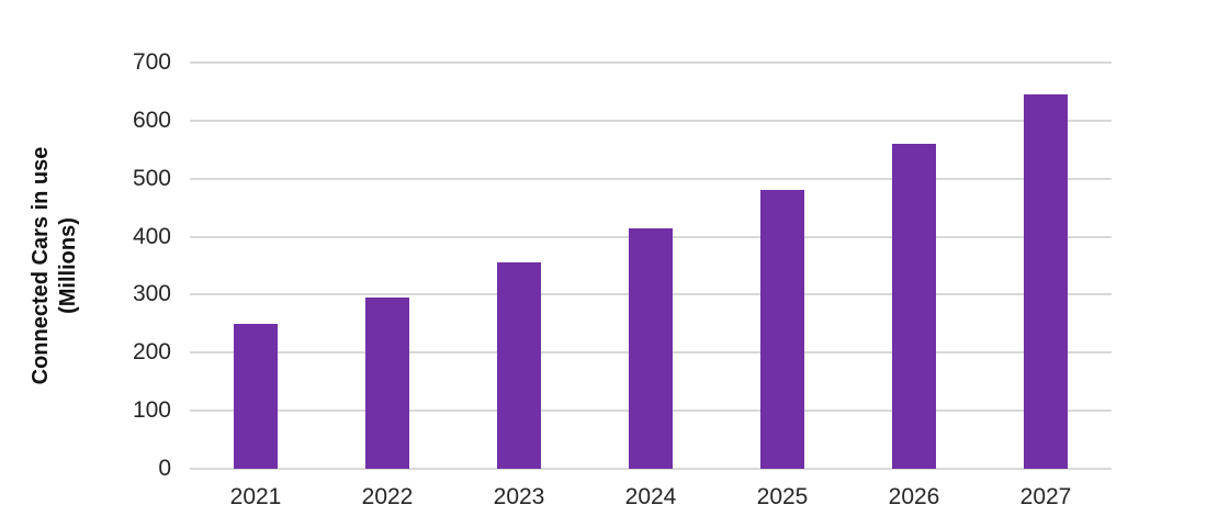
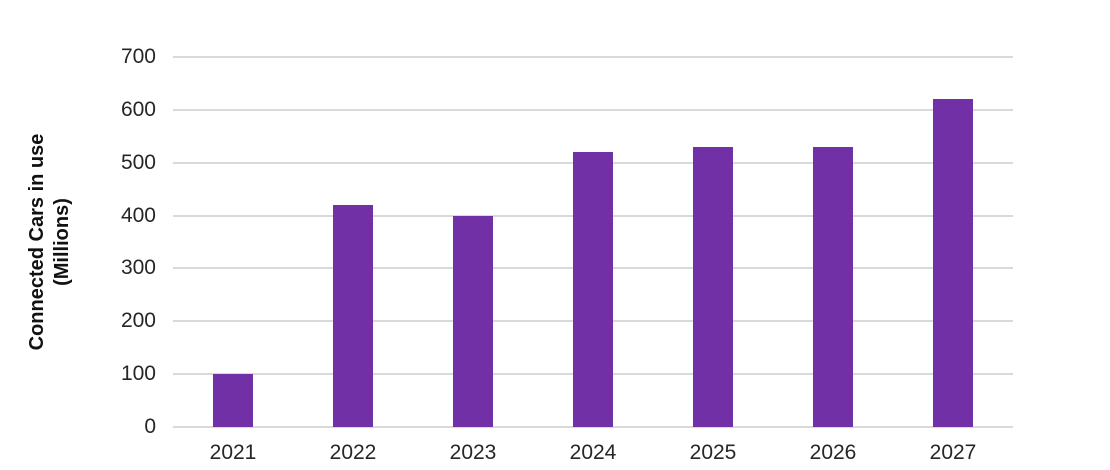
2021: 250 -> 100
2022: 300 -> 420
2023: 360 -> 400
2024: 420 -> 520
2025: 480 -> 530
2026: 560 -> 530
2027: 640 -> 620
